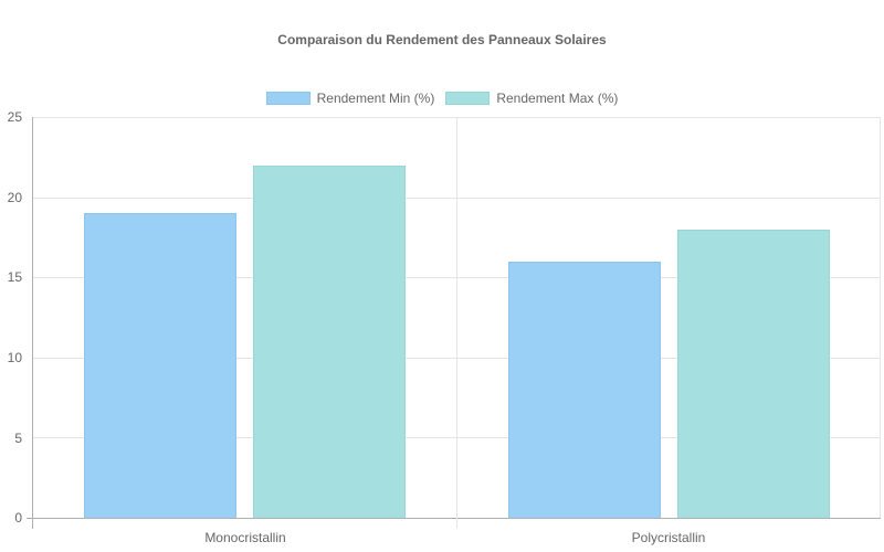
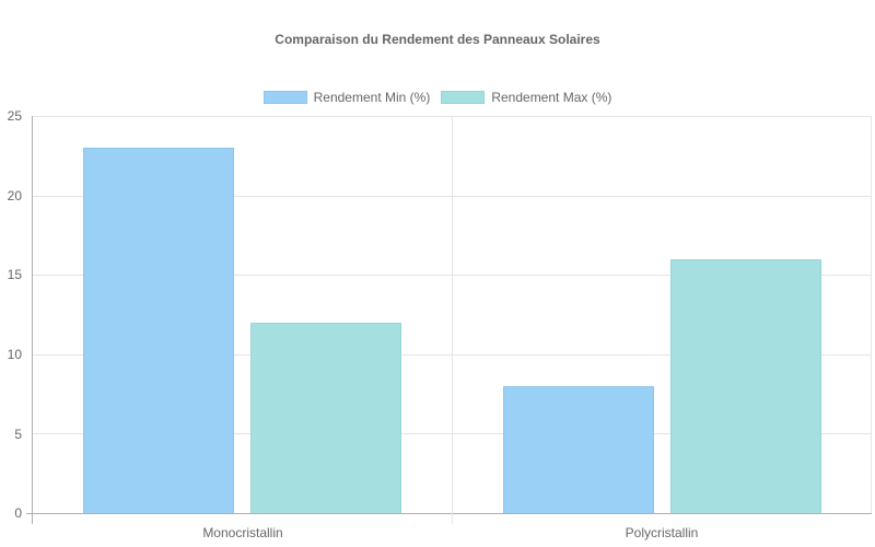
Rendement Min (%)/Monocristallin: 19 -> 23
Rendement Max (%)/Monocristallin: 22 -> 12
Rendement Min (%)/Polycristallin: 16 -> 8
Rendement Max (%)/Polycristallin: 18 -> 16
